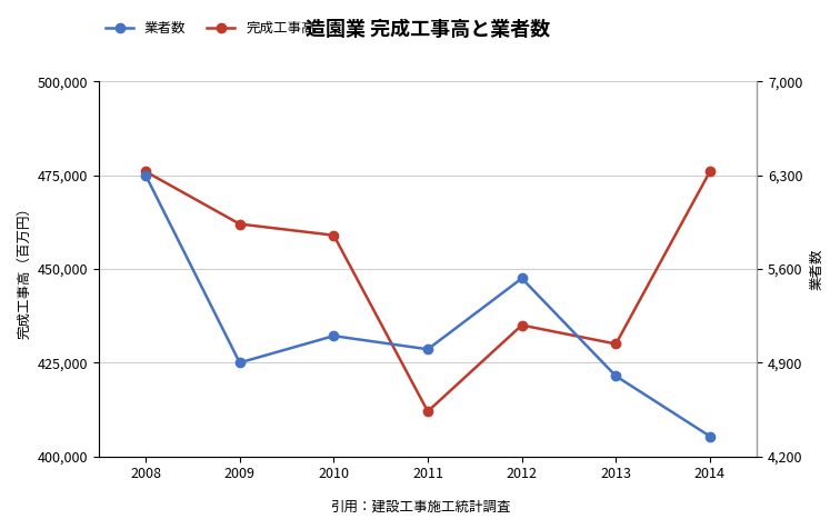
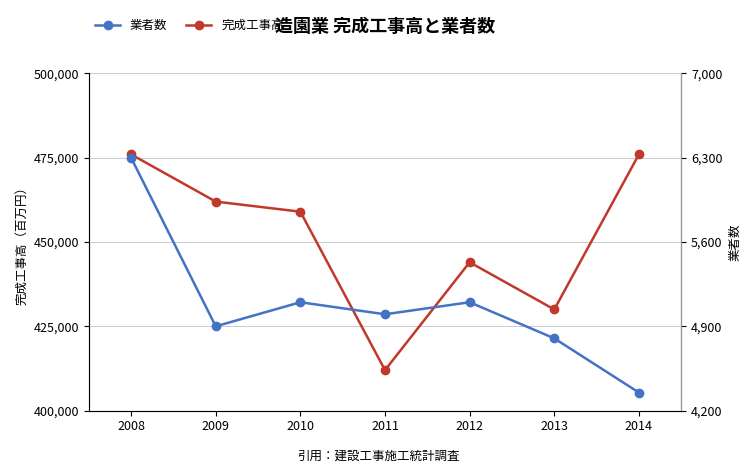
完成工事高/2012: 435,000 -> 444,000
業者数/2012: 5,530 -> 5,100
